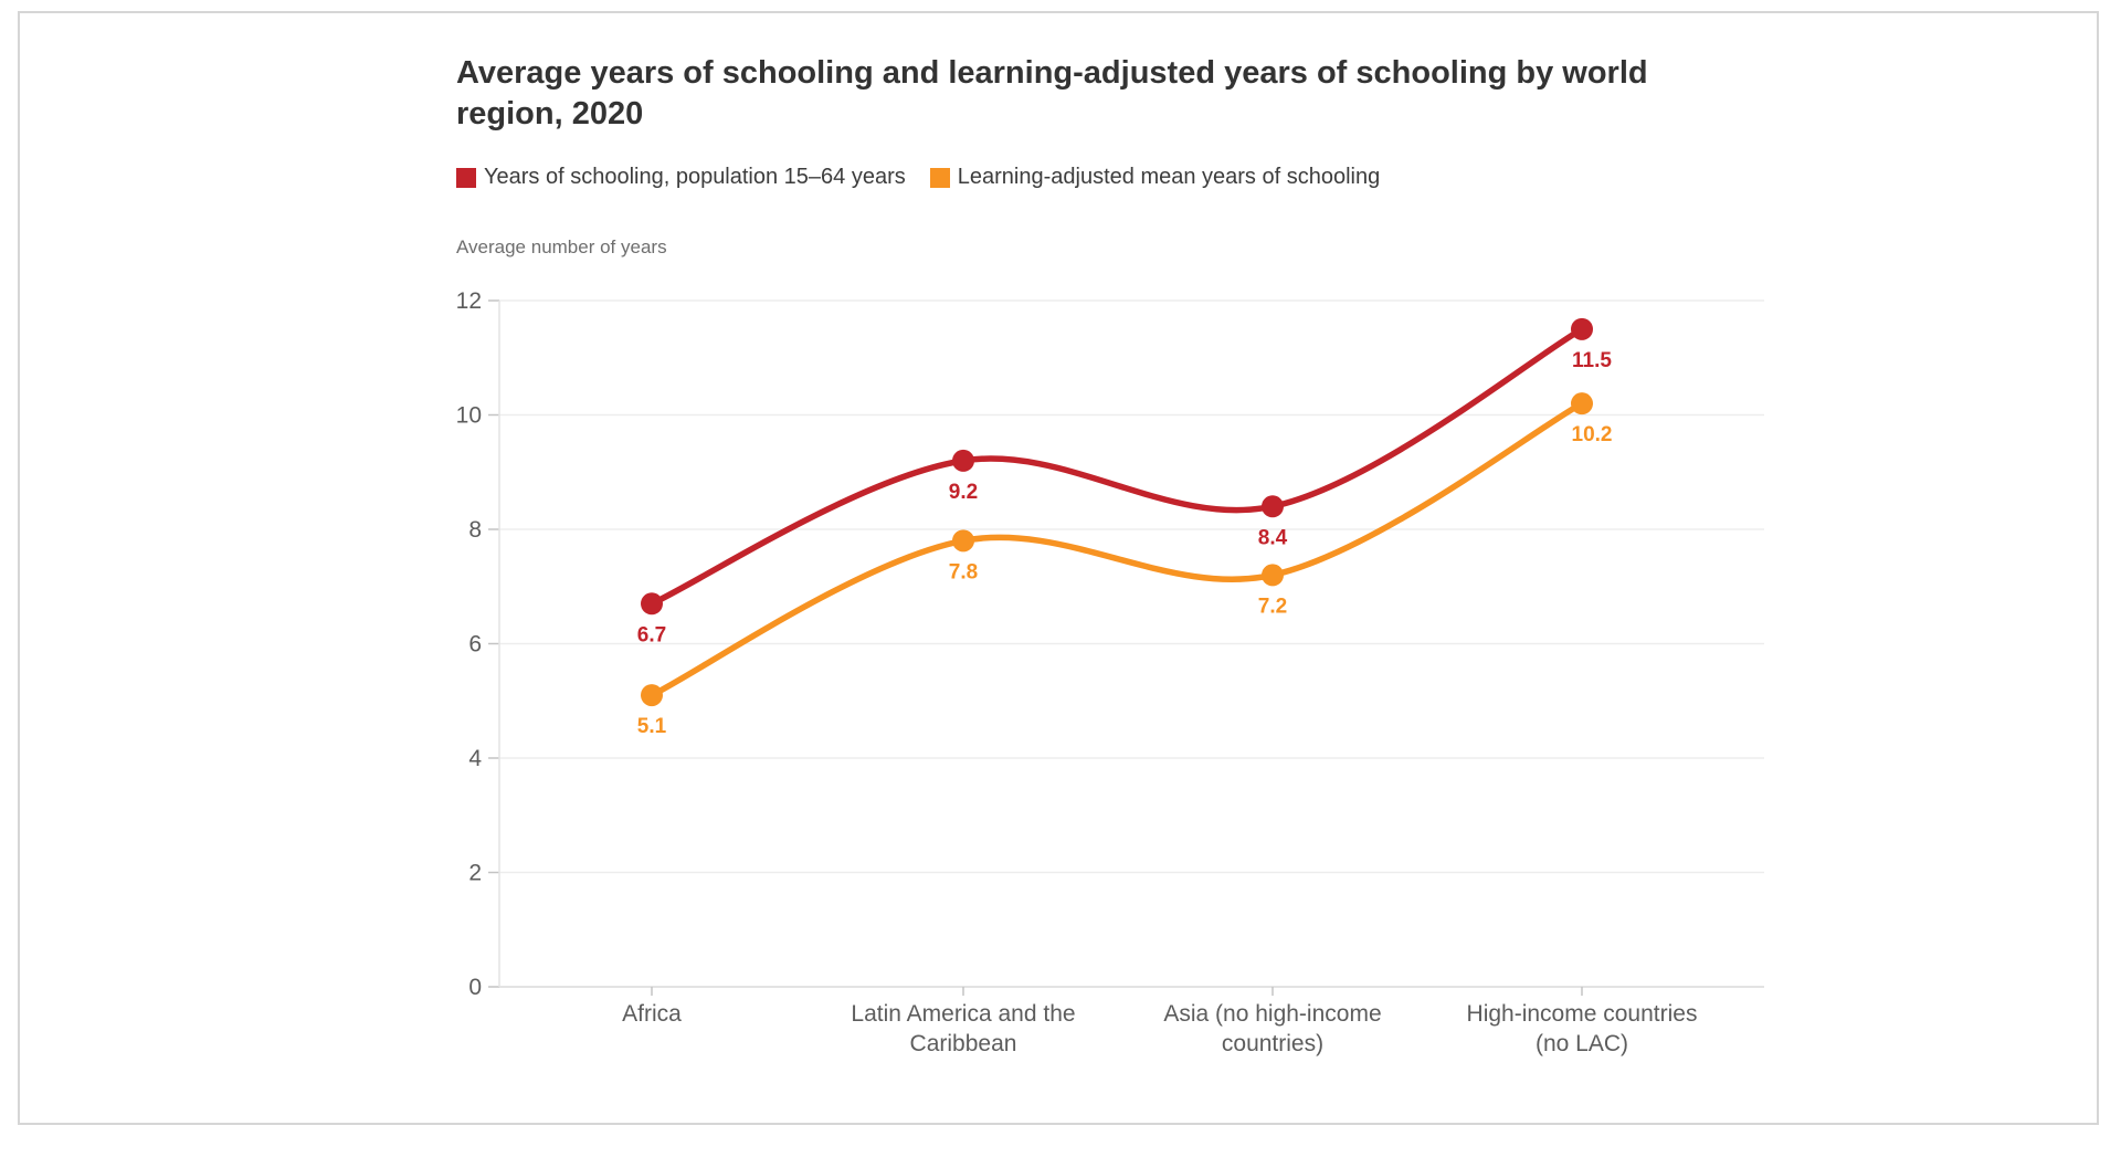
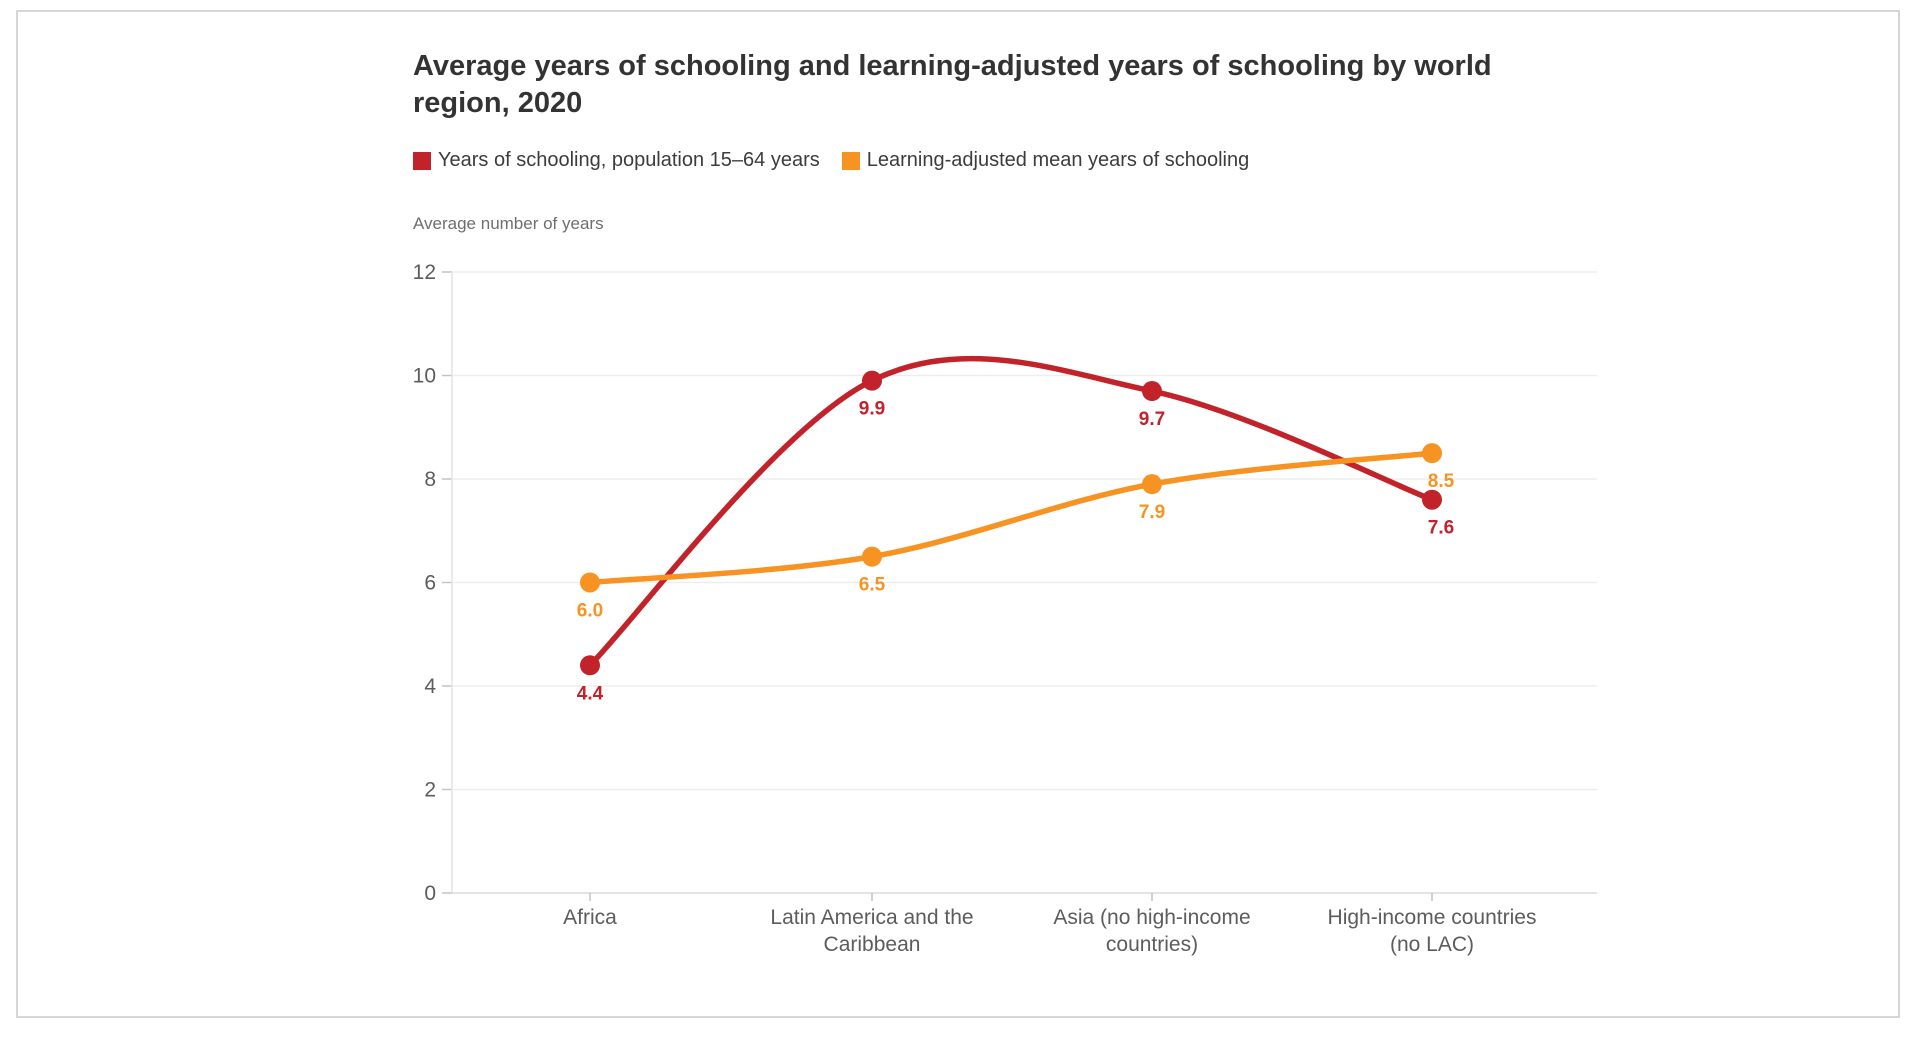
Years of schooling, population 15–64 years/Africa: 6.7 -> 4.4
Learning-adjusted mean years of schooling/Africa: 5.1 -> 6.0
Years of schooling, population 15–64 years/Latin America and the Caribbean: 9.2 -> 9.9
Learning-adjusted mean years of schooling/Latin America and the Caribbean: 7.8 -> 6.5
Years of schooling, population 15–64 years/Asia (no high-income countries): 8.4 -> 9.7
Learning-adjusted mean years of schooling/Asia (no high-income countries): 7.2 -> 7.9
Years of schooling, population 15–64 years/High-income countries (no LAC): 11.5 -> 7.6
Learning-adjusted mean years of schooling/High-income countries (no LAC): 10.2 -> 8.5
